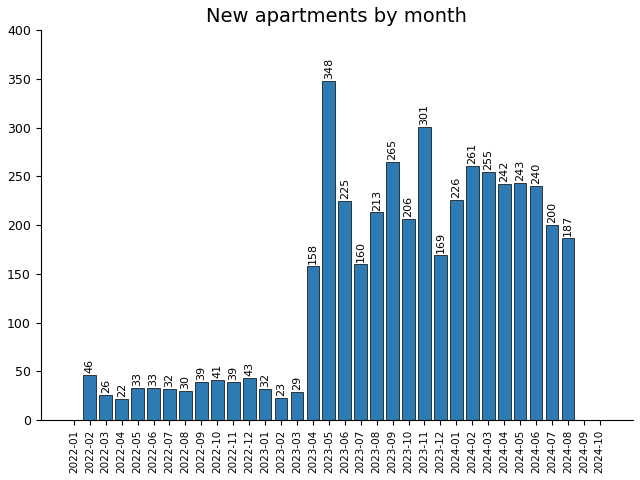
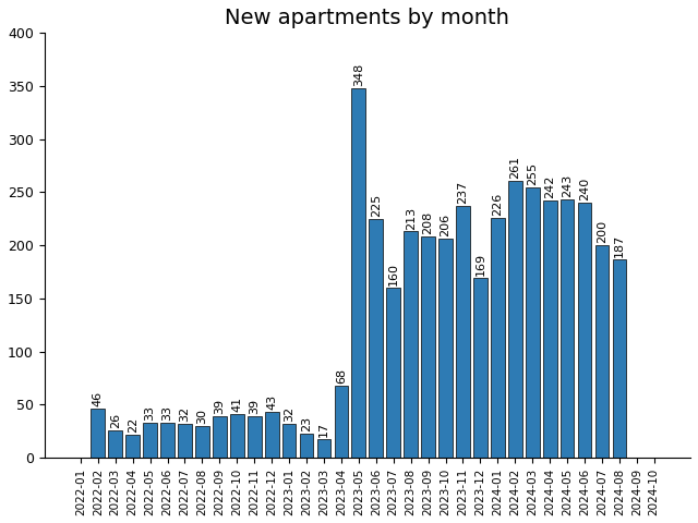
2023-03: 29 -> 17
2023-04: 158 -> 68
2023-09: 265 -> 208
2023-11: 301 -> 237
